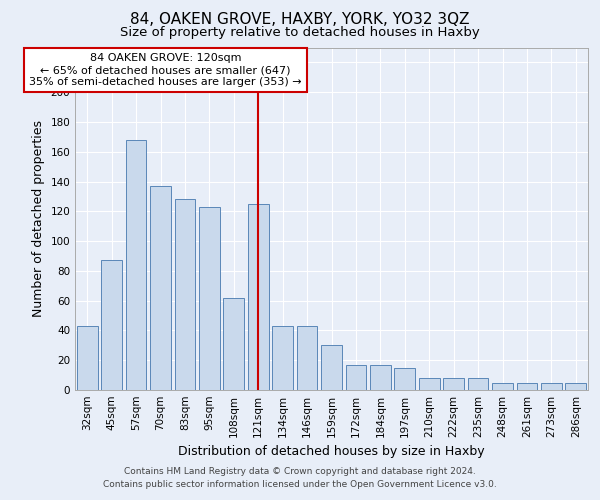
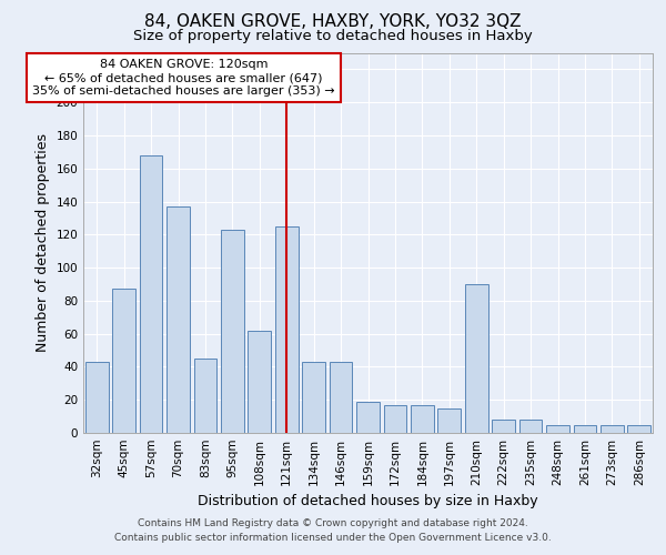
83sqm: 128 -> 45
159sqm: 30 -> 19
210sqm: 8 -> 90
